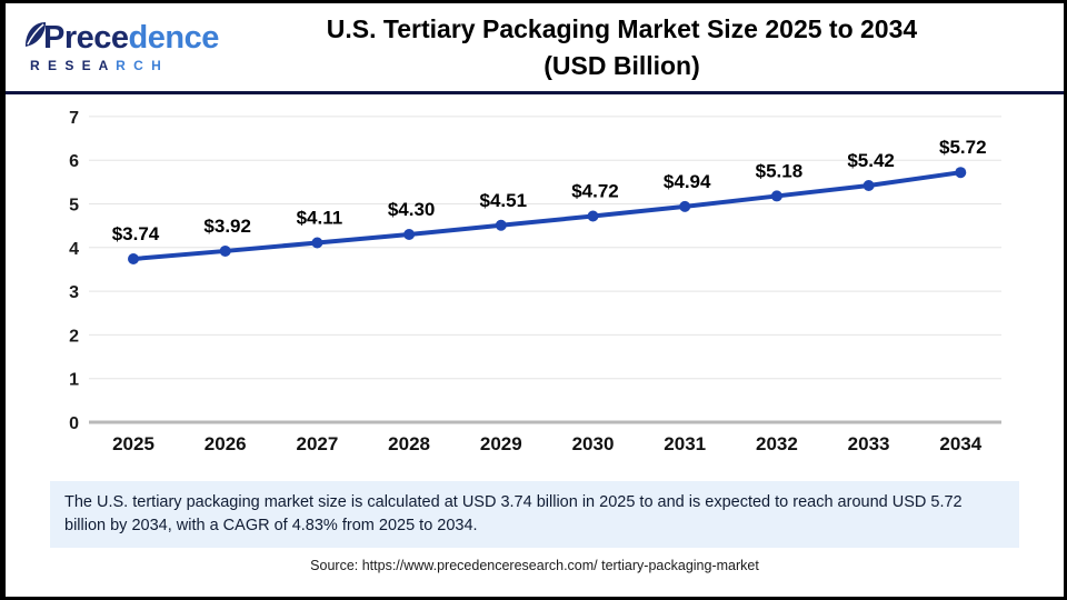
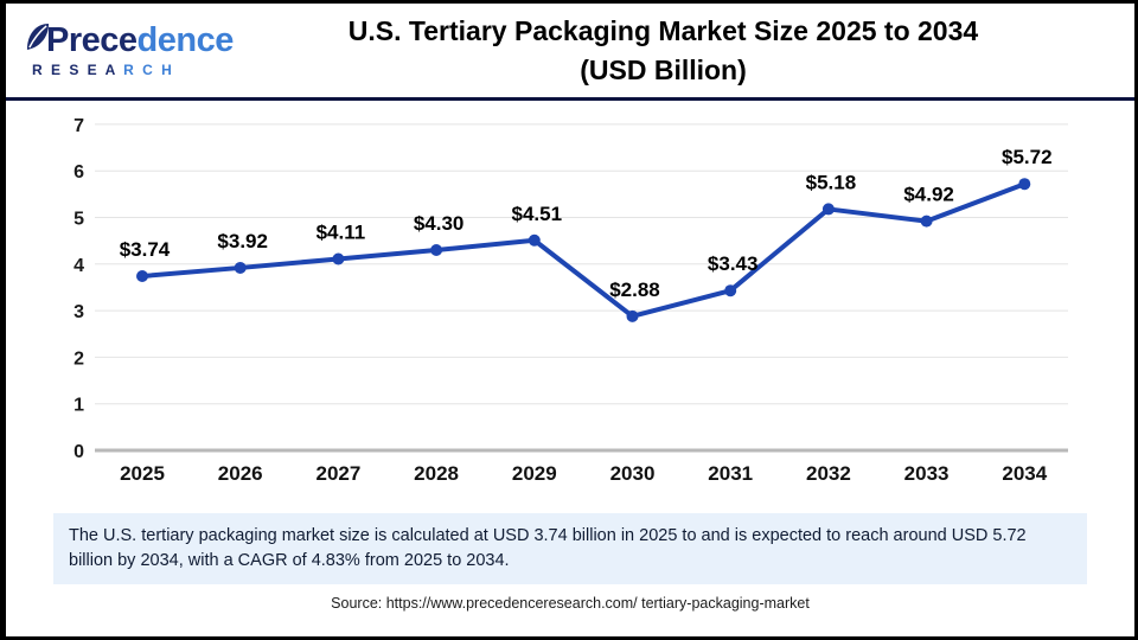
2030: $4.72 -> $2.88
2031: $4.94 -> $3.43
2033: $5.42 -> $4.92
